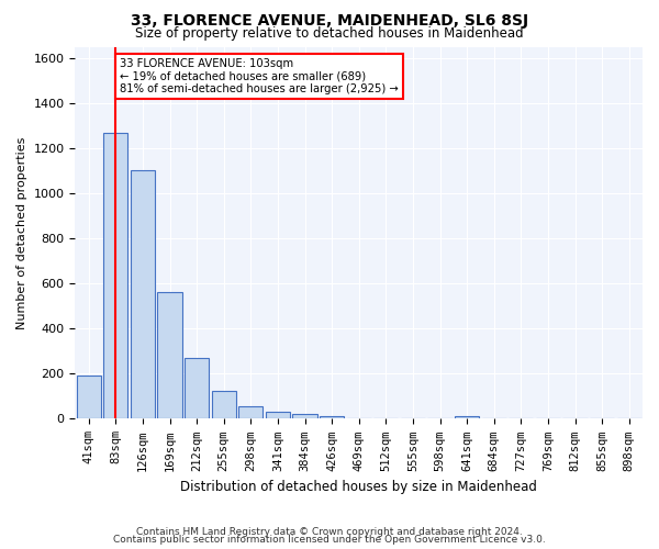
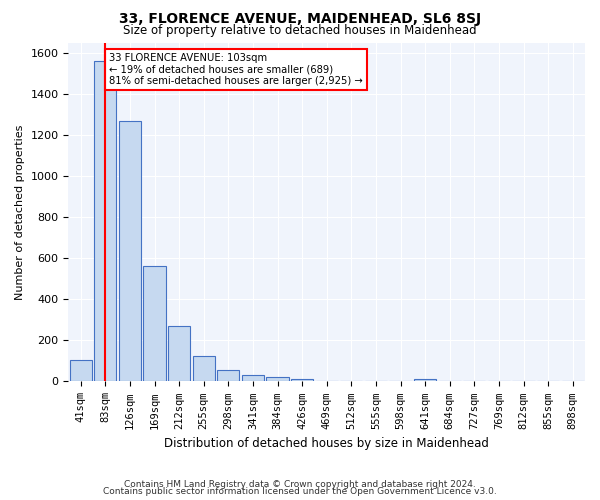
41sqm: 190 -> 105
83sqm: 1270 -> 1560
126sqm: 1100 -> 1270
